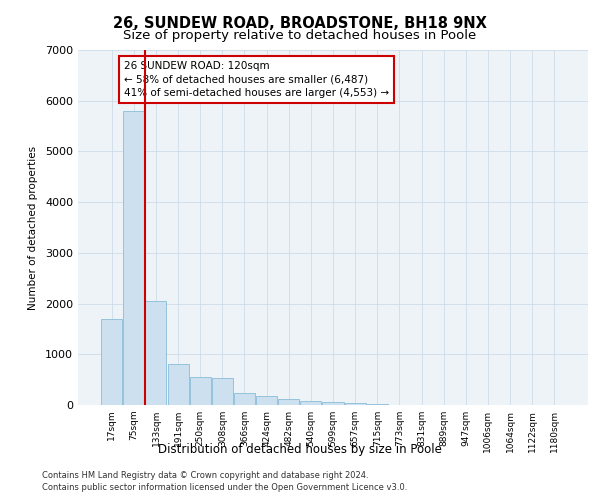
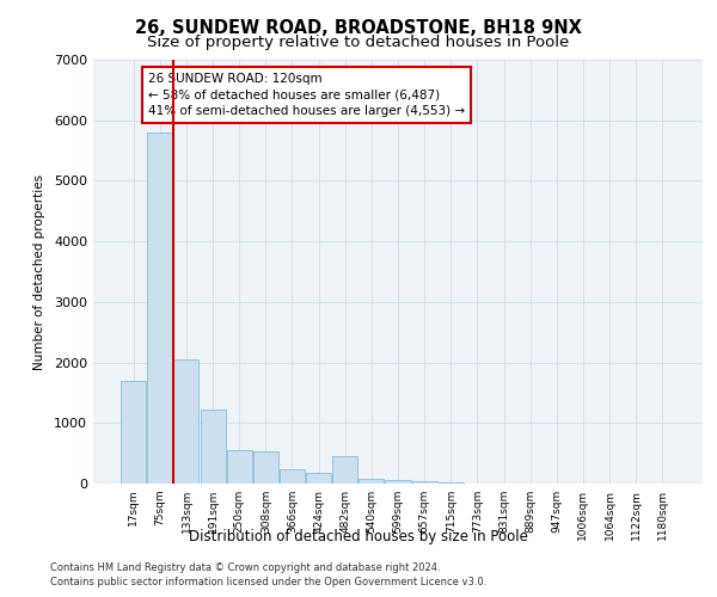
191sqm: 800 -> 1220
482sqm: 120 -> 460
